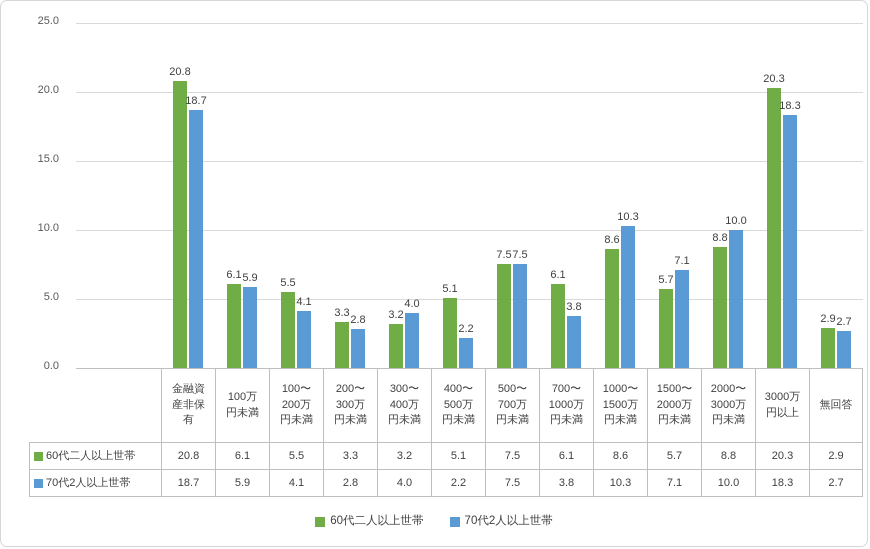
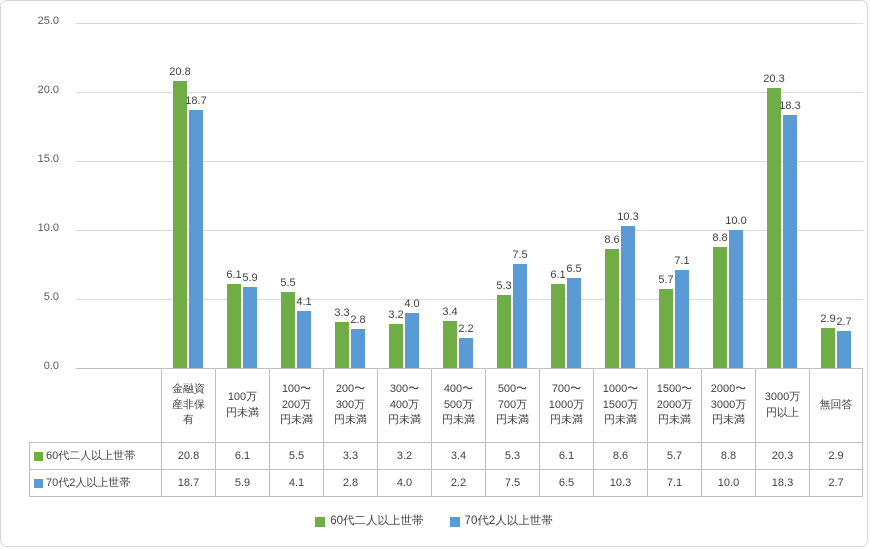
60代二人以上世帯/400〜500万円未満: 5.1 -> 3.4
60代二人以上世帯/500〜700万円未満: 7.5 -> 5.3
70代2人以上世帯/700〜1000万円未満: 3.8 -> 6.5
